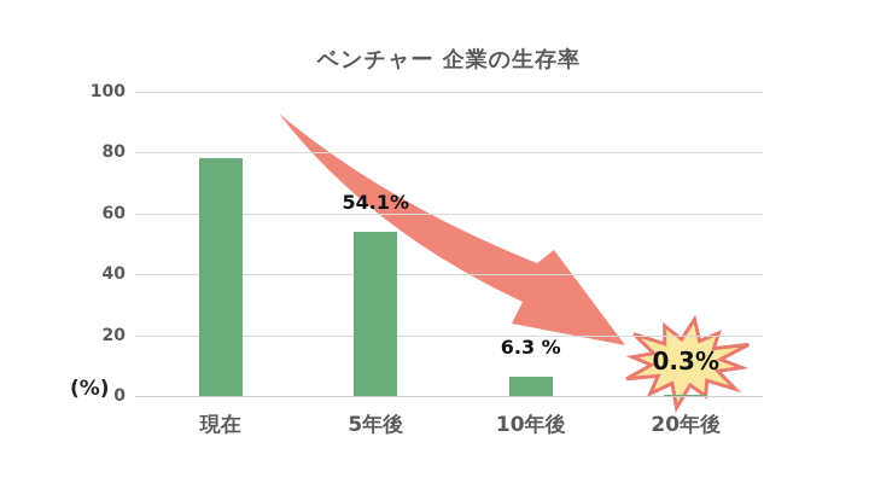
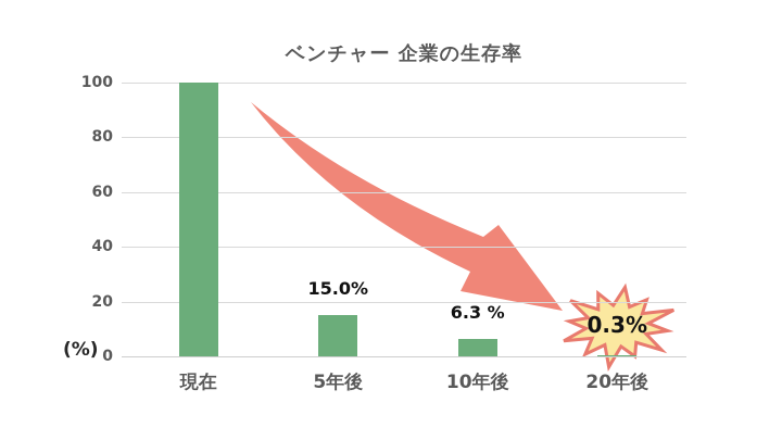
現在: 78 -> 100
5年後: 54.1% -> 15.0%
